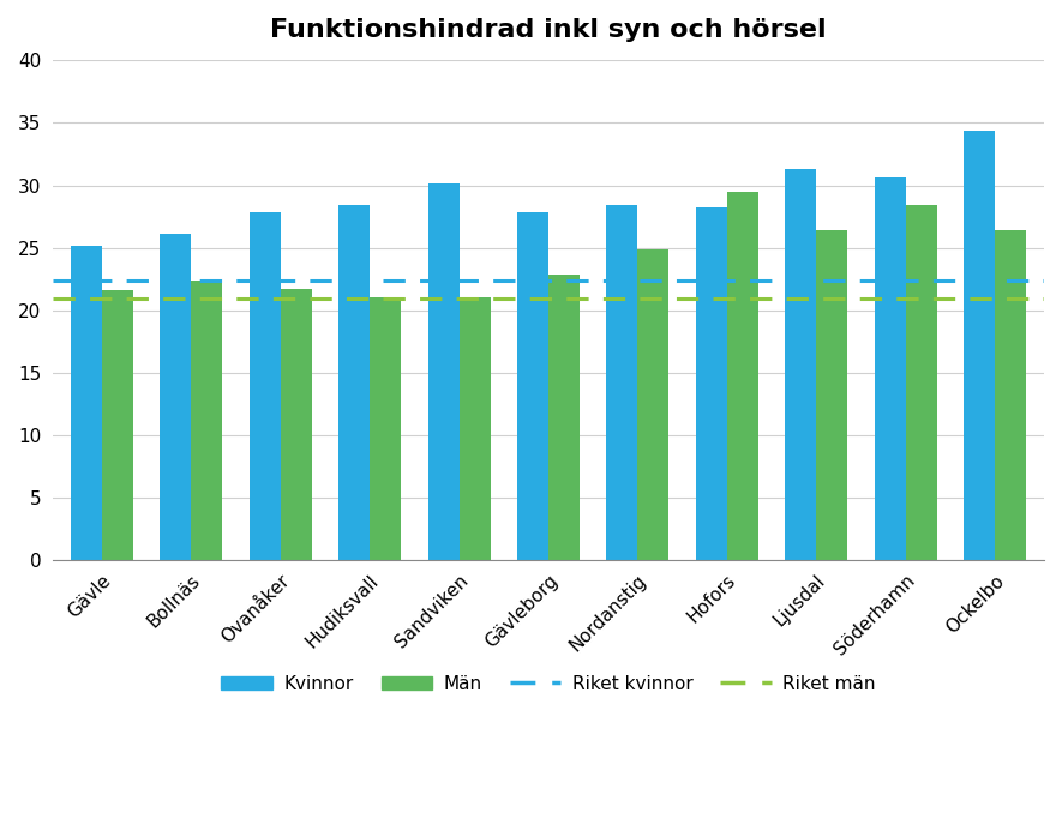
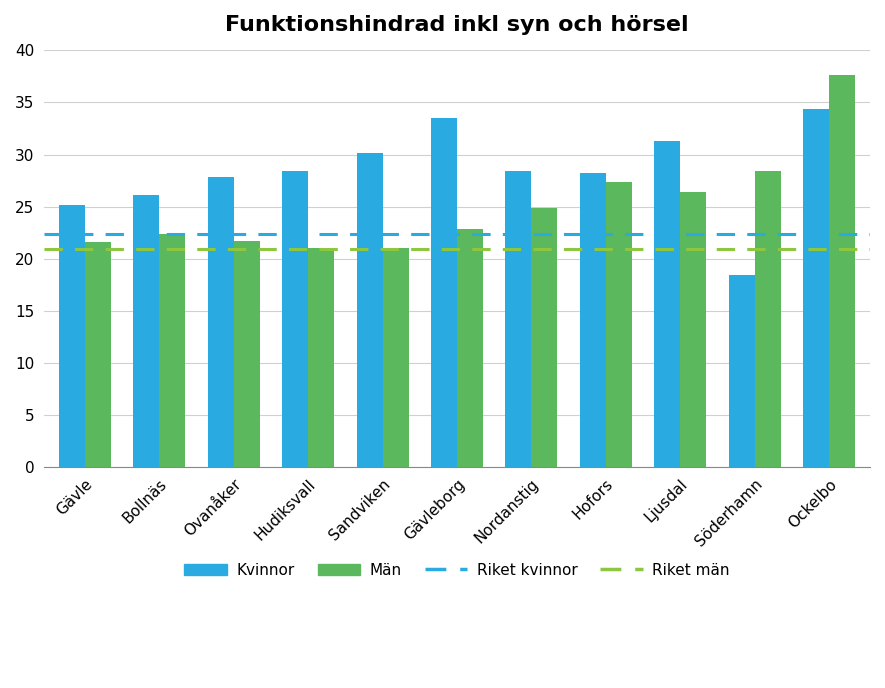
Kvinnor/Gävleborg: 27.8 -> 33.5
Män/Hofors: 29.5 -> 27.4
Kvinnor/Söderhamn: 30.6 -> 18.4
Män/Ockelbo: 26.4 -> 37.6
